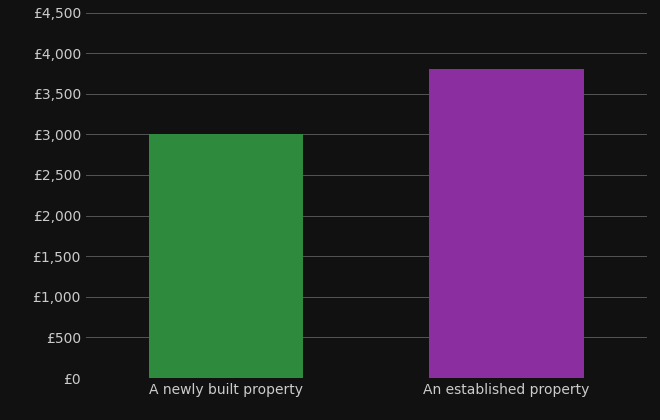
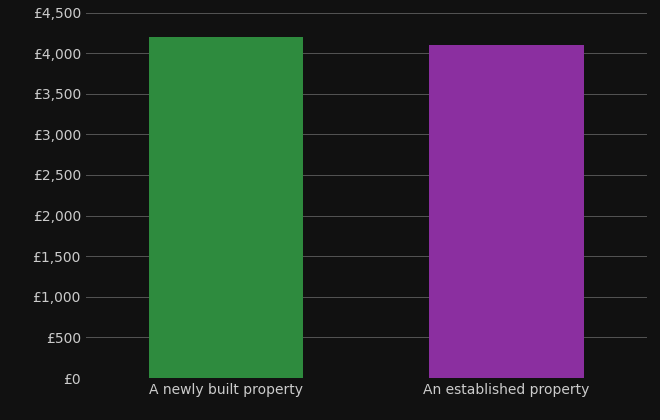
A newly built property: £3,000 -> £4,200
An established property: £3,800 -> £4,100
